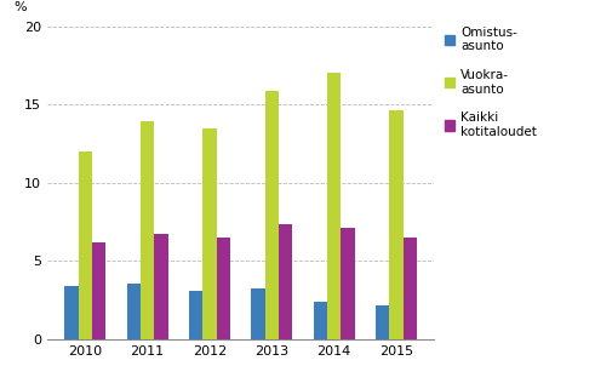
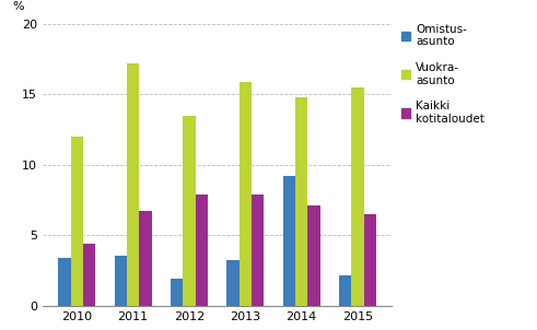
Kaikki kotitaloudet/2010: 6.2 -> 4.4
Vuokra- asunto/2011: 13.9 -> 17.2
Omistus- asunto/2012: 3.1 -> 1.9
Kaikki kotitaloudet/2012: 6.5 -> 7.9
Kaikki kotitaloudet/2013: 7.3 -> 7.9
Omistus- asunto/2014: 2.4 -> 9.2
Vuokra- asunto/2014: 17.0 -> 14.8
Vuokra- asunto/2015: 14.6 -> 15.5
